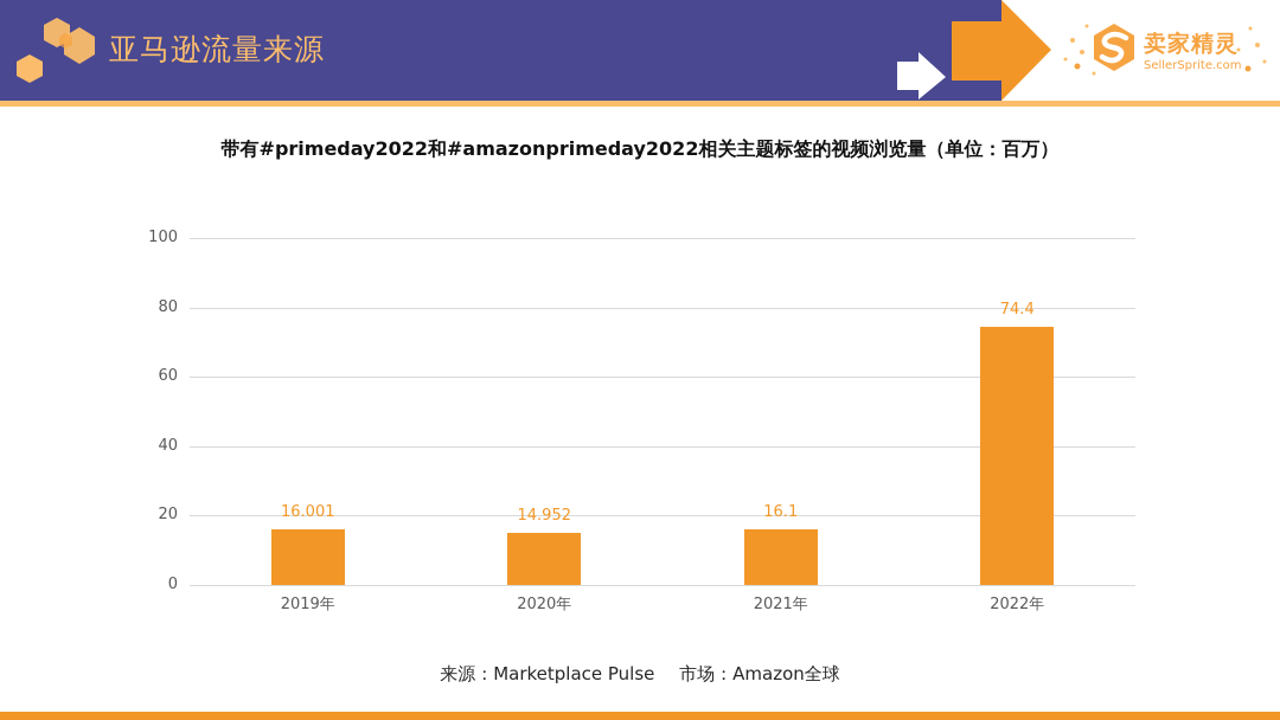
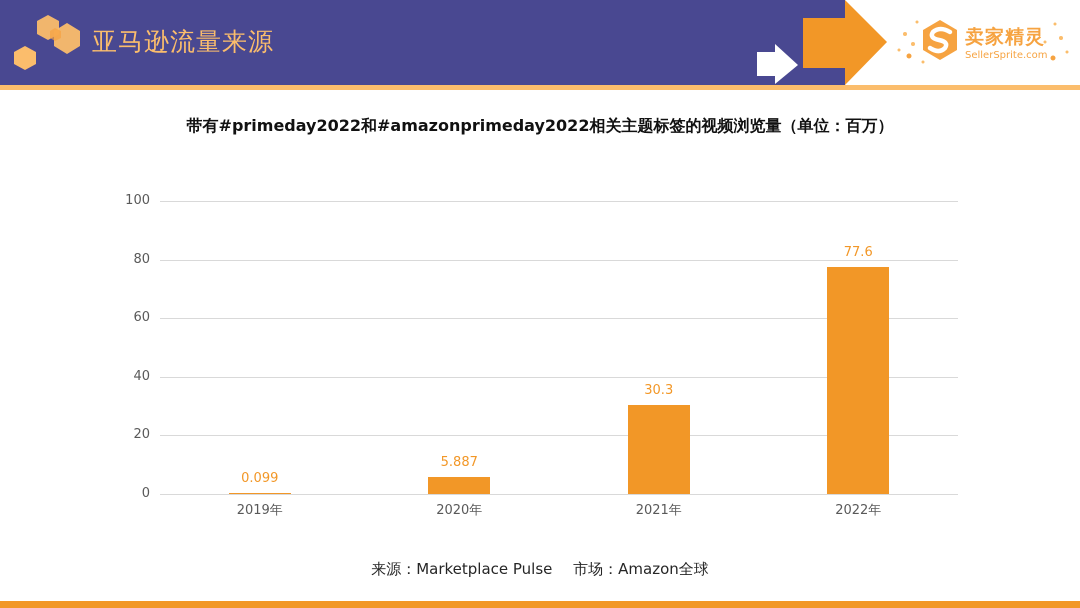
2019年: 16.001 -> 0.099
2020年: 14.952 -> 5.887
2021年: 16.1 -> 30.3
2022年: 74.4 -> 77.6
